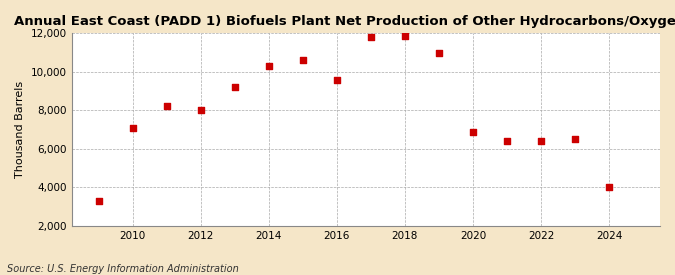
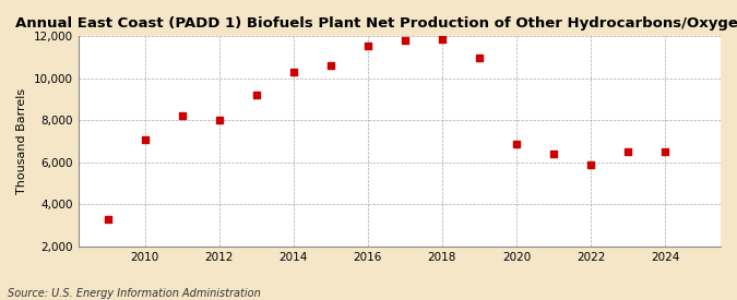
2016: 9,600 -> 11,600
2022: 6,400 -> 5,900
2024: 4,000 -> 6,500
